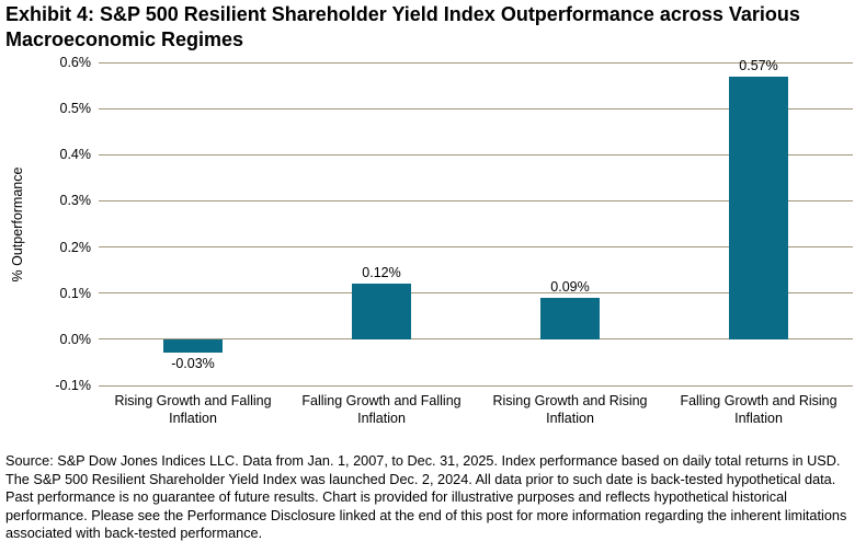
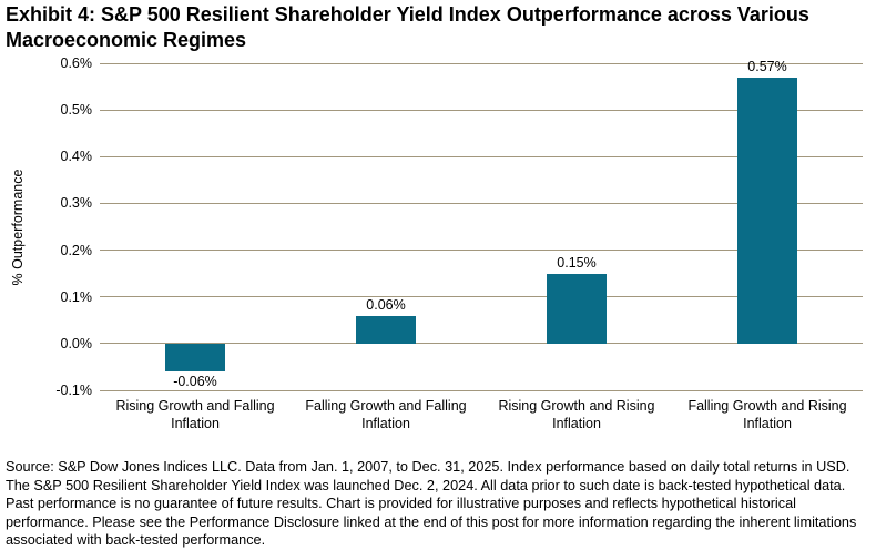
Rising Growth and Falling Inflation: -0.03% -> -0.06%
Falling Growth and Falling Inflation: 0.12% -> 0.06%
Rising Growth and Rising Inflation: 0.09% -> 0.15%
